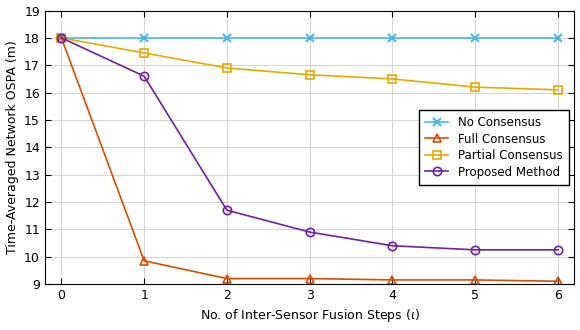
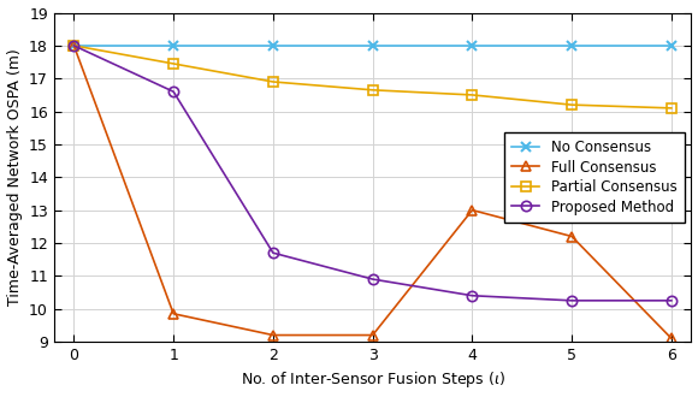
Full Consensus/4: 9.15 -> 13.00
Full Consensus/5: 9.15 -> 12.20
